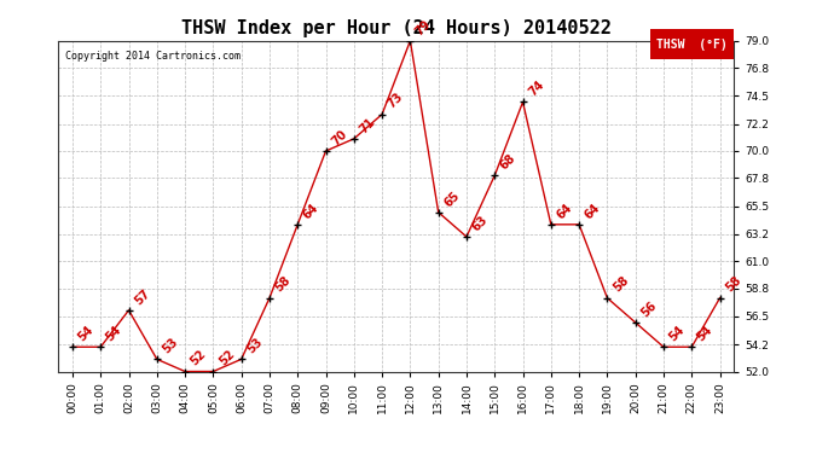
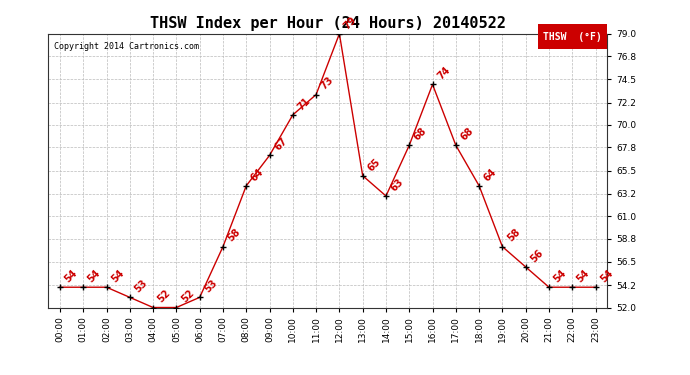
02:00: 57 -> 54
09:00: 70 -> 67
17:00: 64 -> 68
23:00: 58 -> 54
